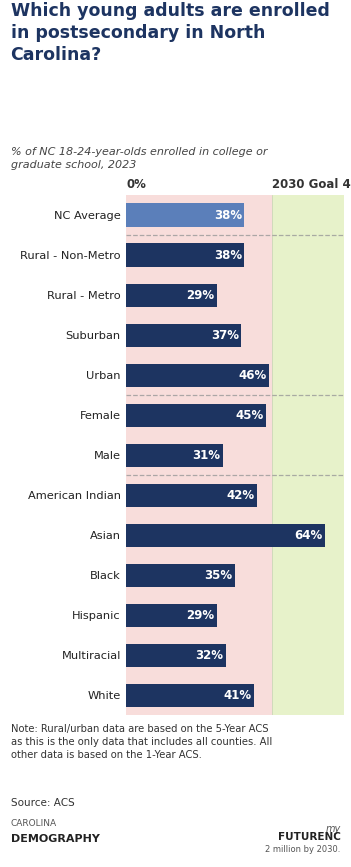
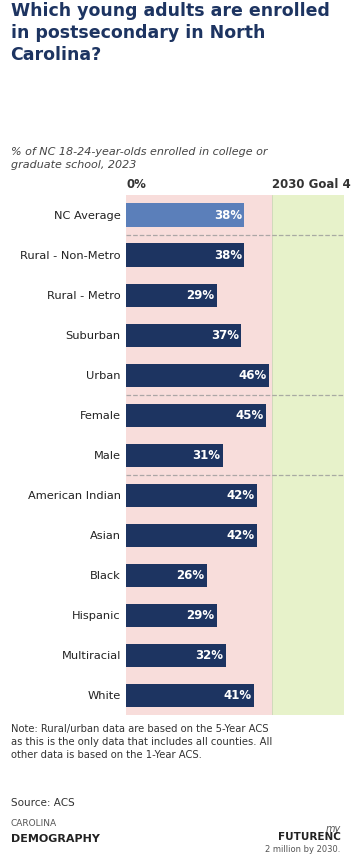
Asian: 64% -> 42%
Black: 35% -> 26%
